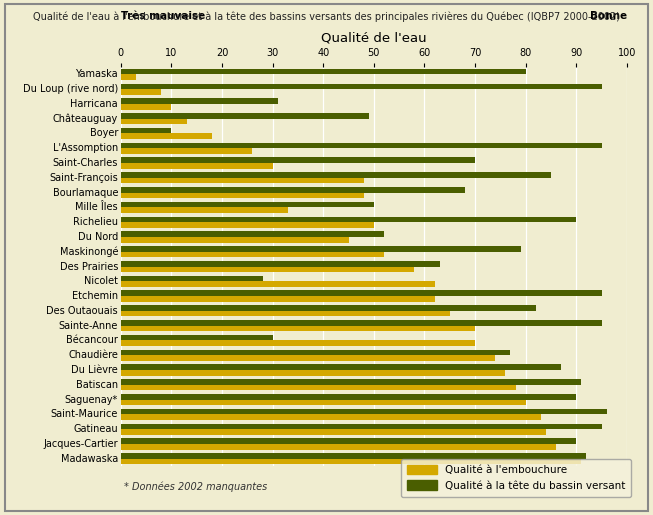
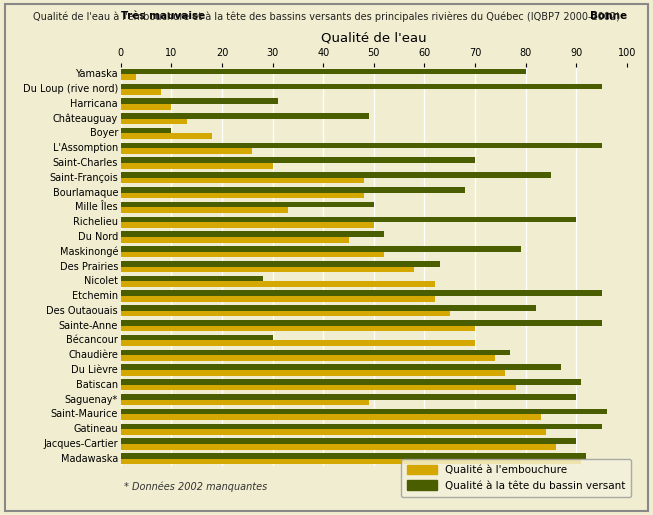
Qualité à l'embouchure/Saguenay*: 80 -> 49
